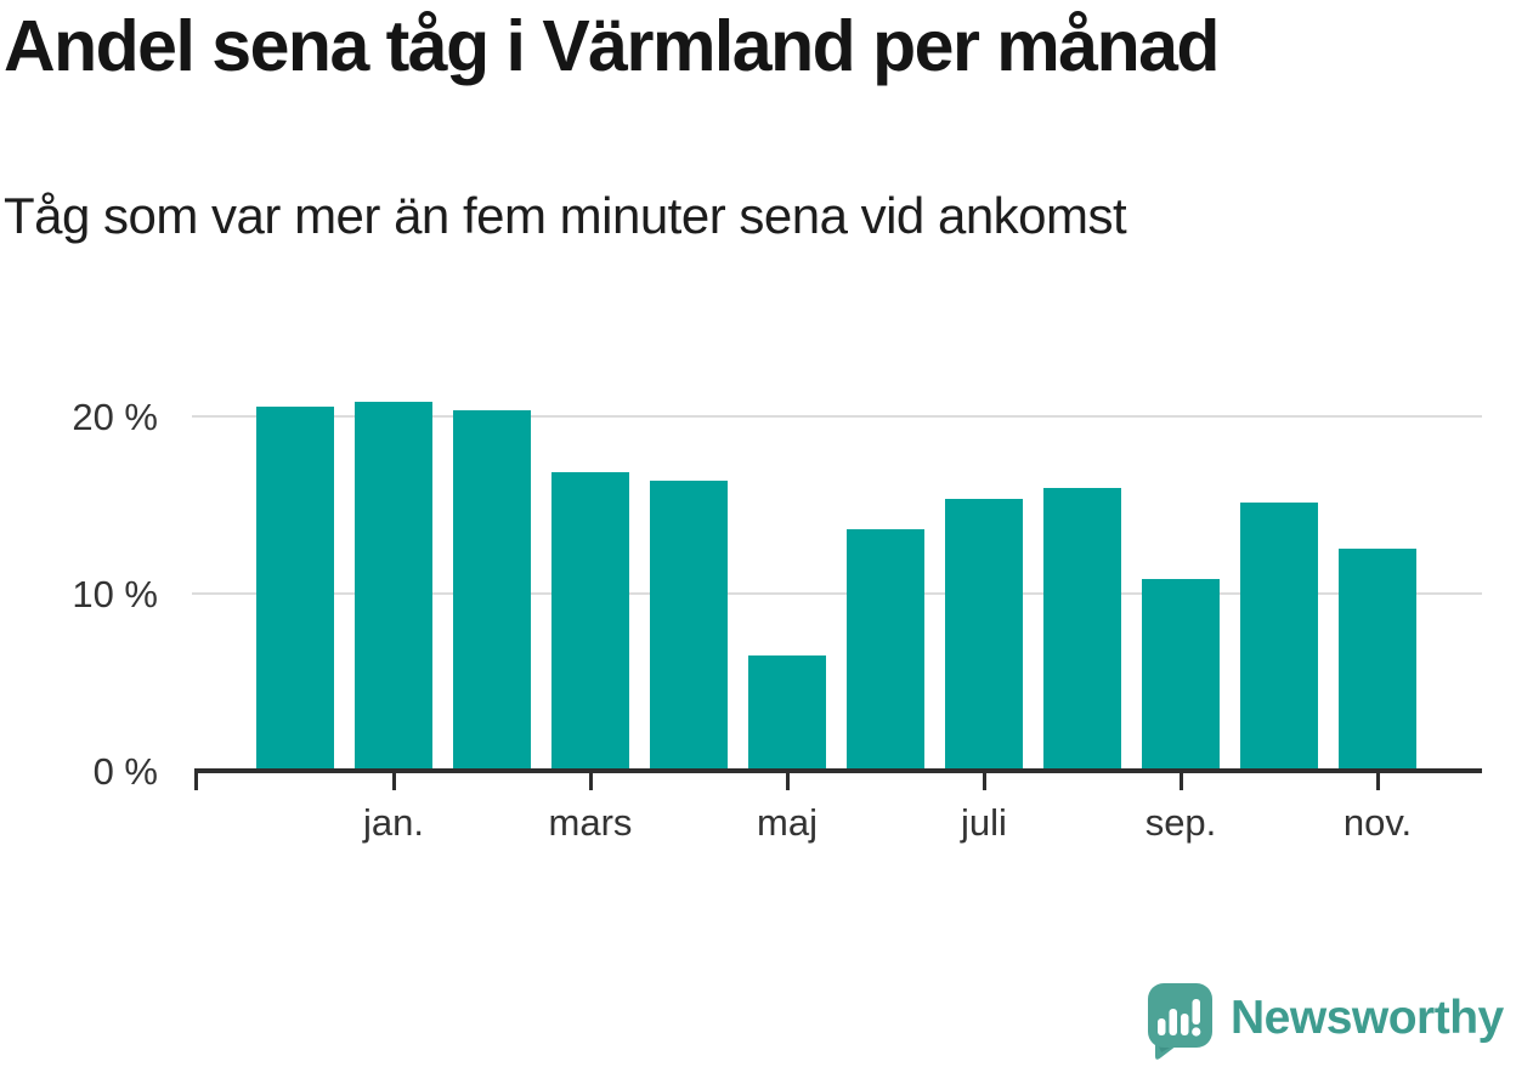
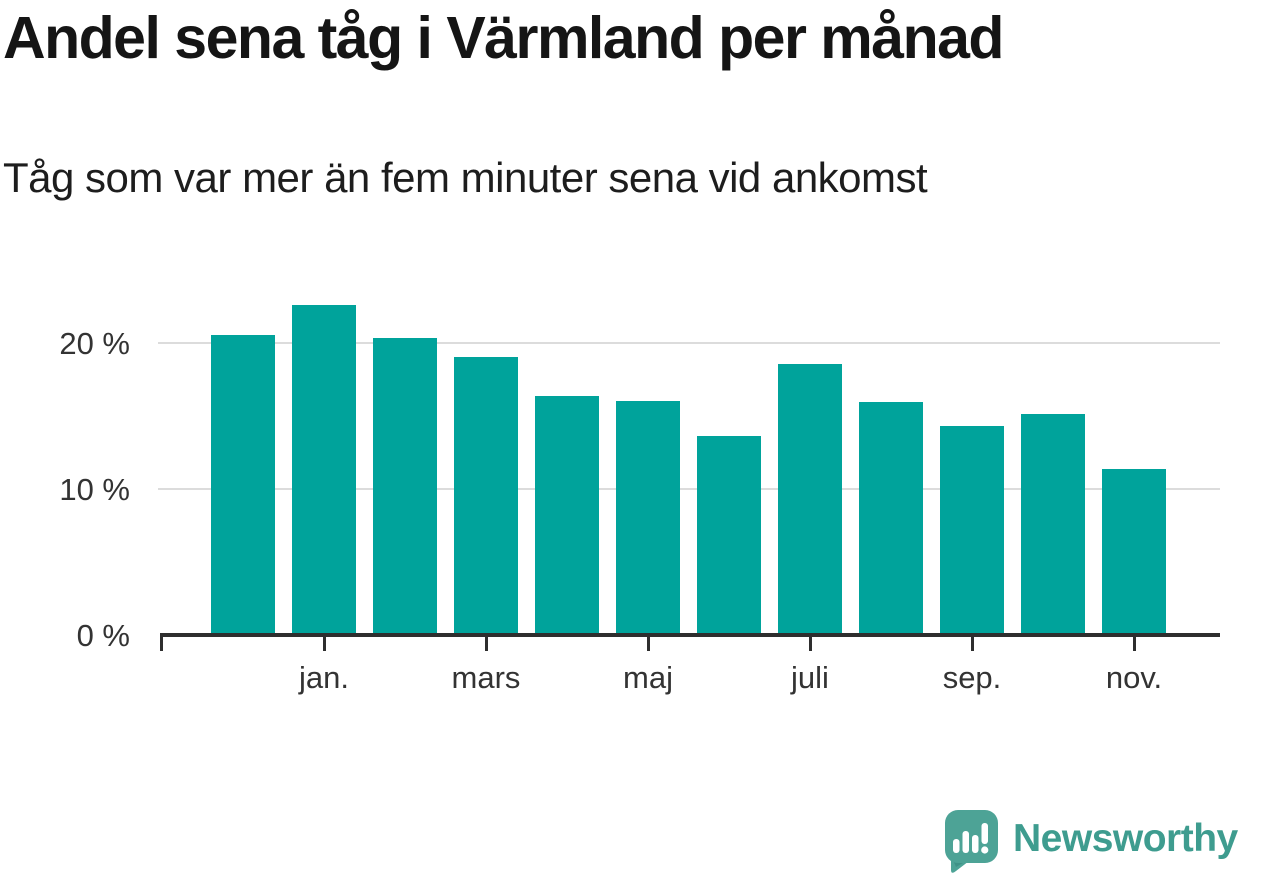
jan.: 20.7% -> 22.5%
mars: 16.7% -> 18.9%
maj: 6.4% -> 15.9%
juli: 15.2% -> 18.4%
sep.: 10.7% -> 14.2%
nov.: 12.4% -> 11.2%
